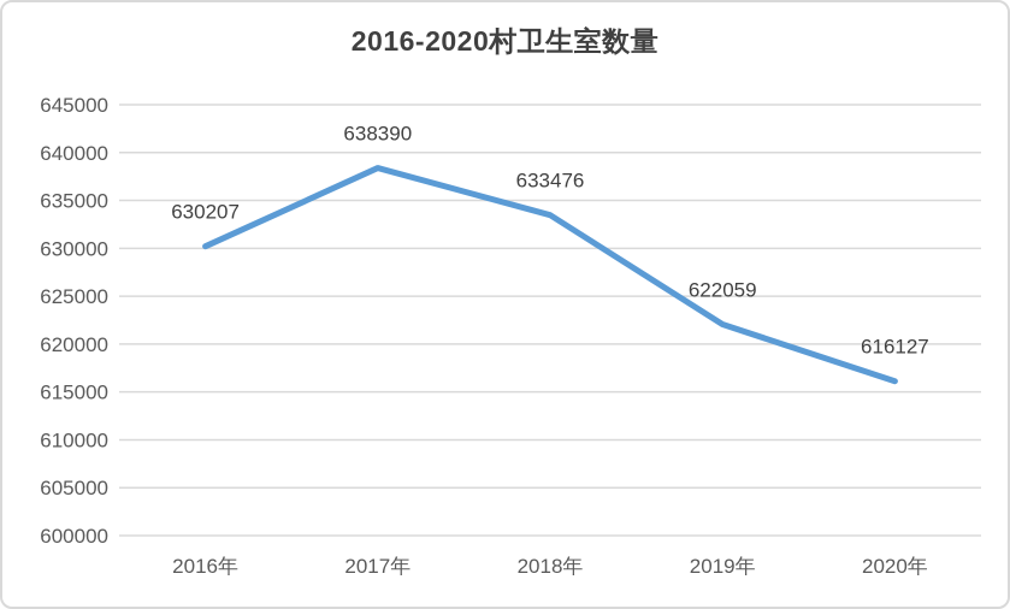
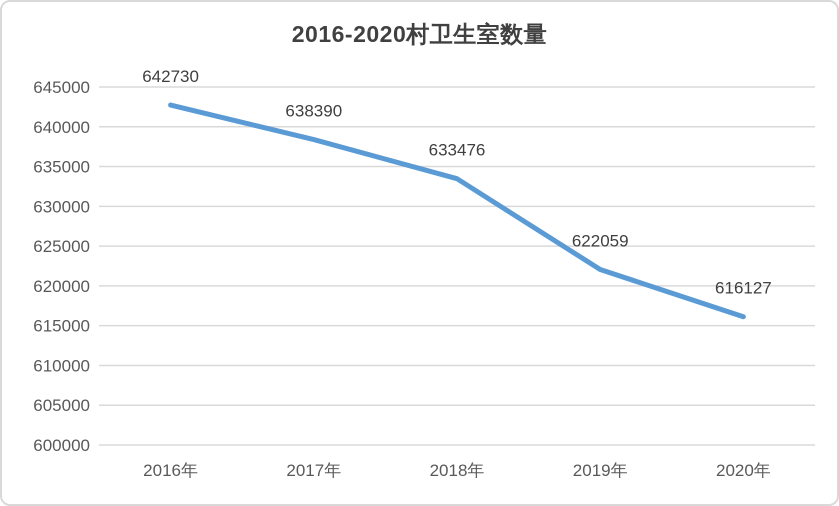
2016年: 630207 -> 642730
